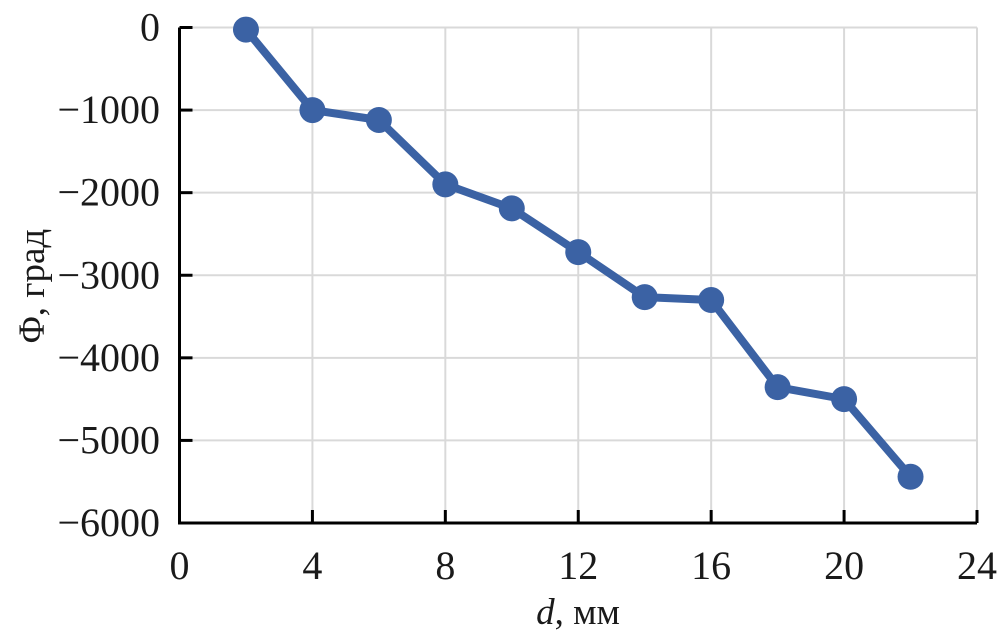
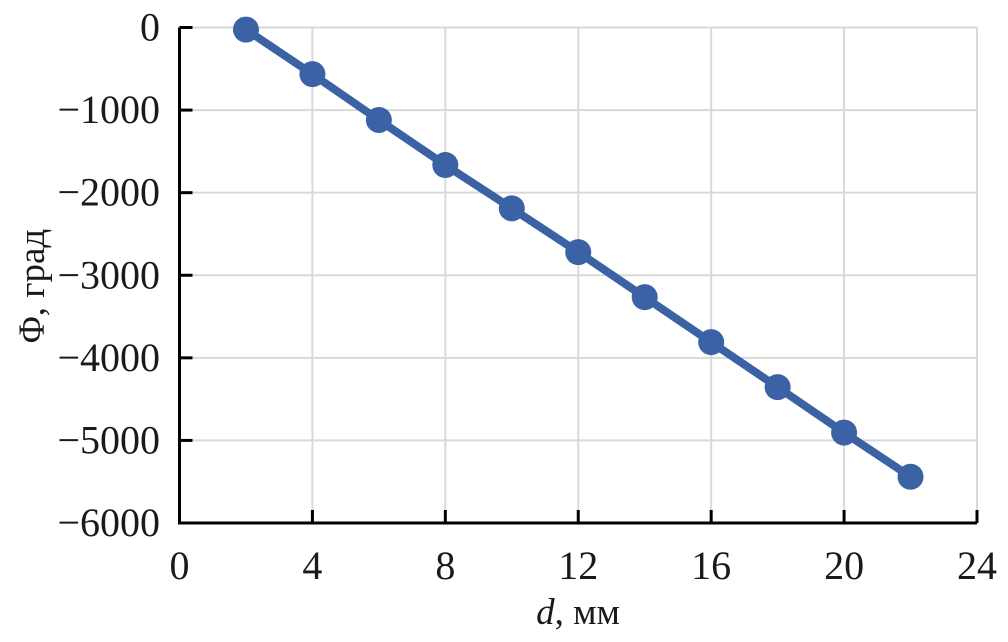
4: -1000 -> -600
8: -1900 -> -1700
16: -3300 -> -3800
20: -4500 -> -4900
